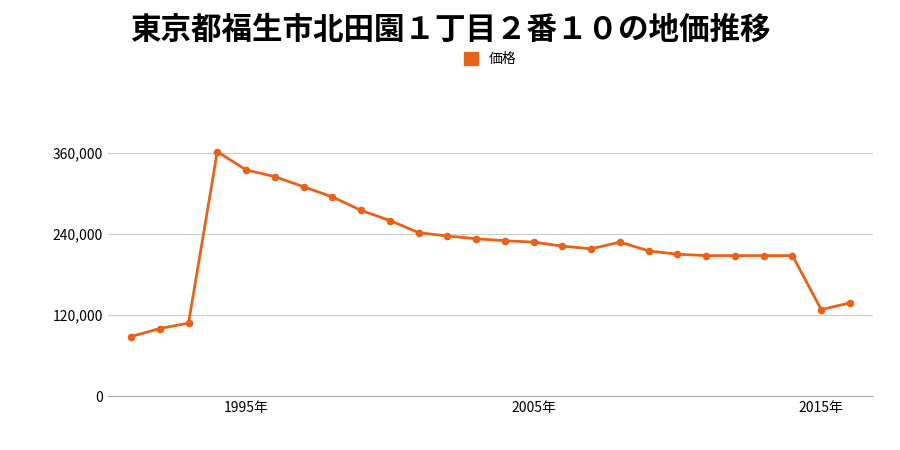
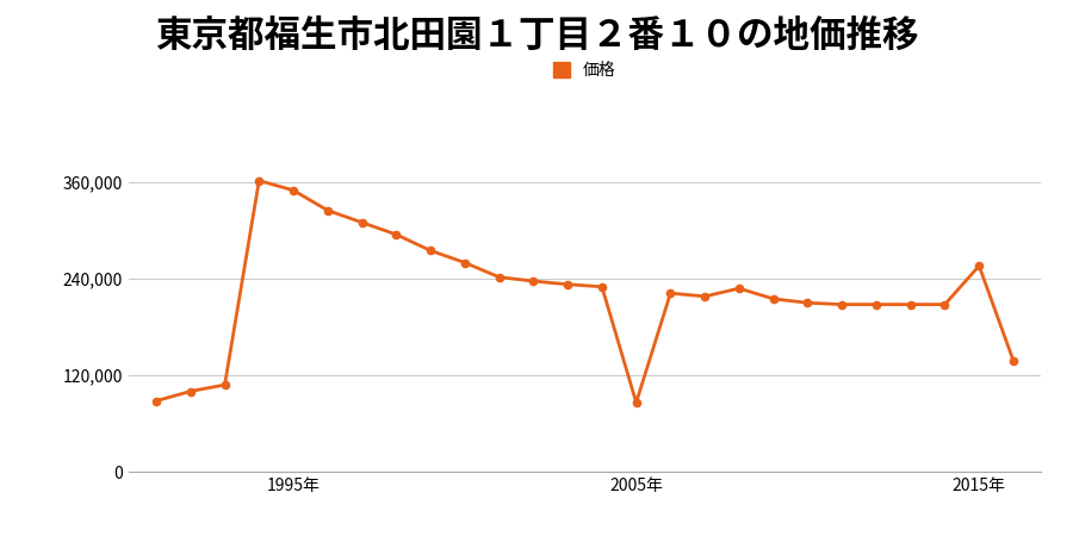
1995年: 335,000 -> 350,000
2005年: 228,000 -> 86,000
2015年: 128,000 -> 256,000
